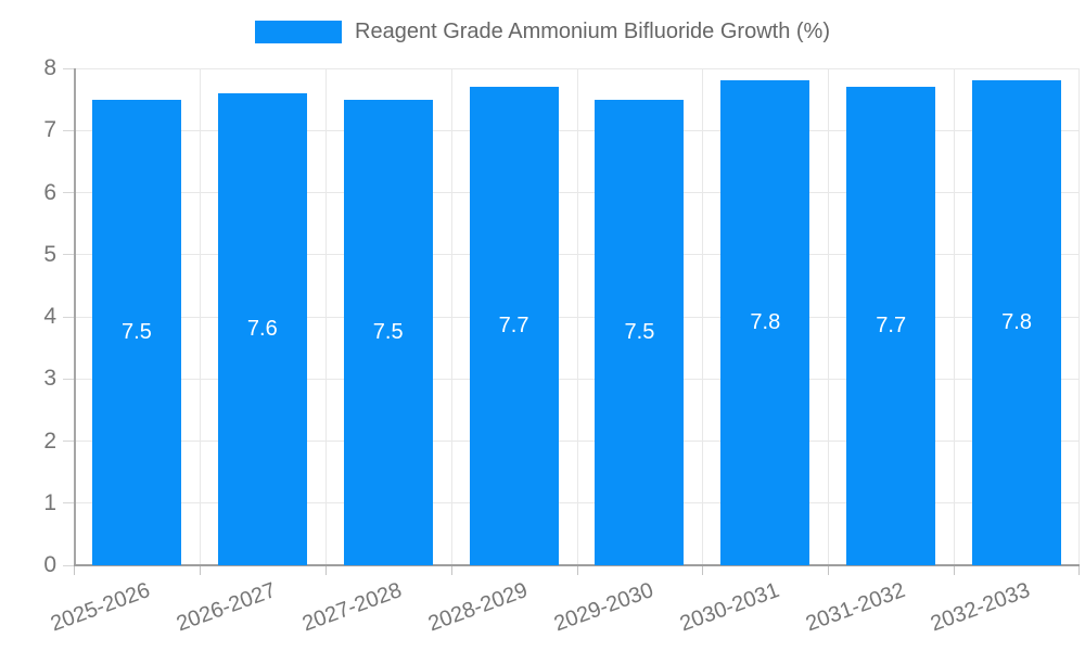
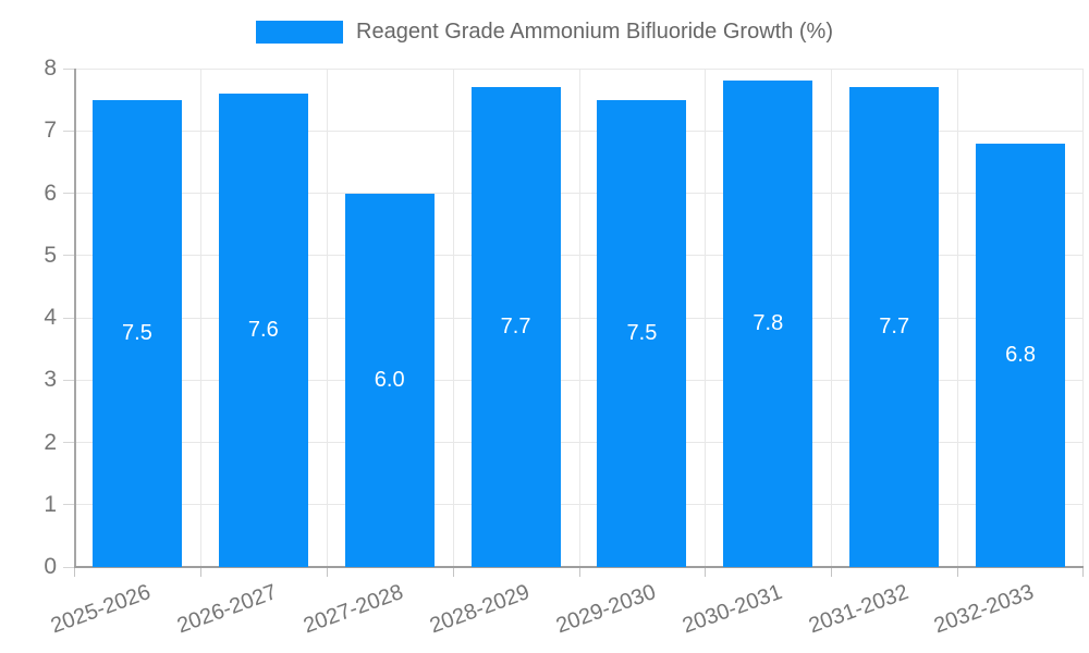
2027-2028: 7.5 -> 6.0
2032-2033: 7.8 -> 6.8
